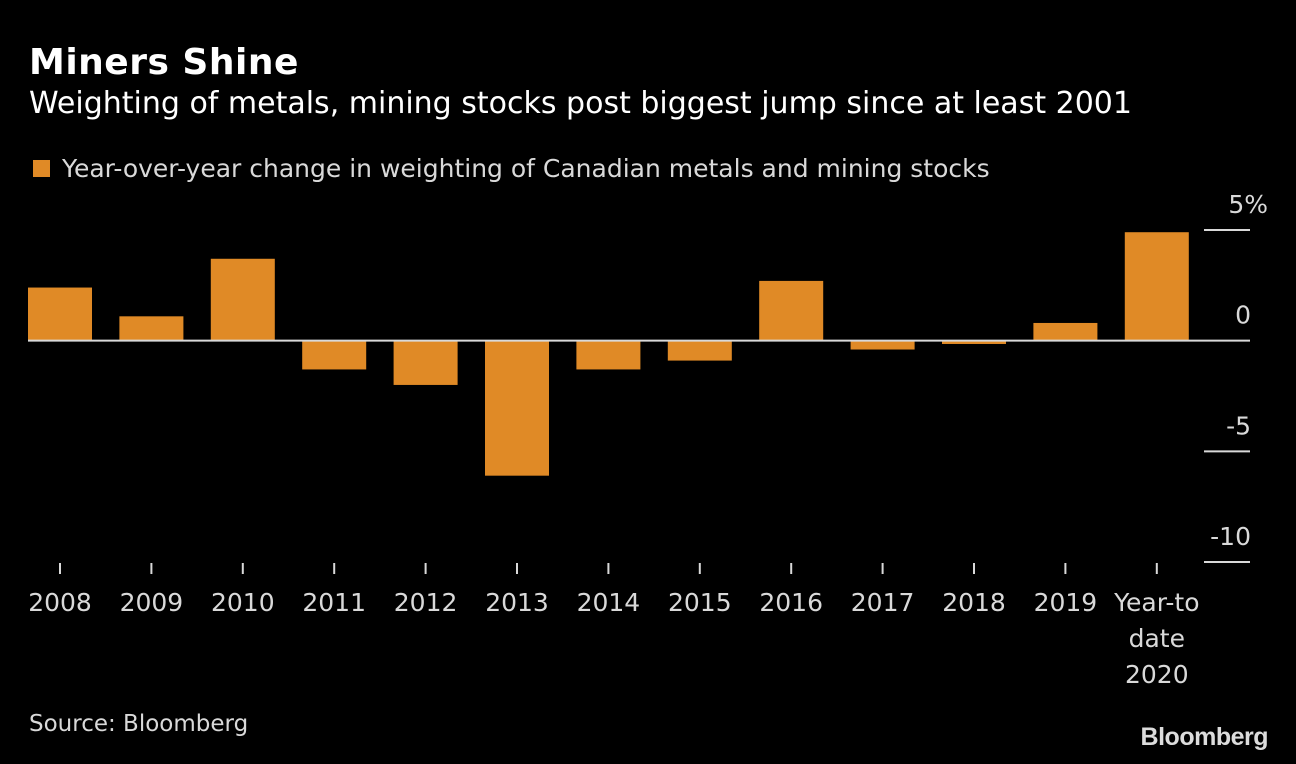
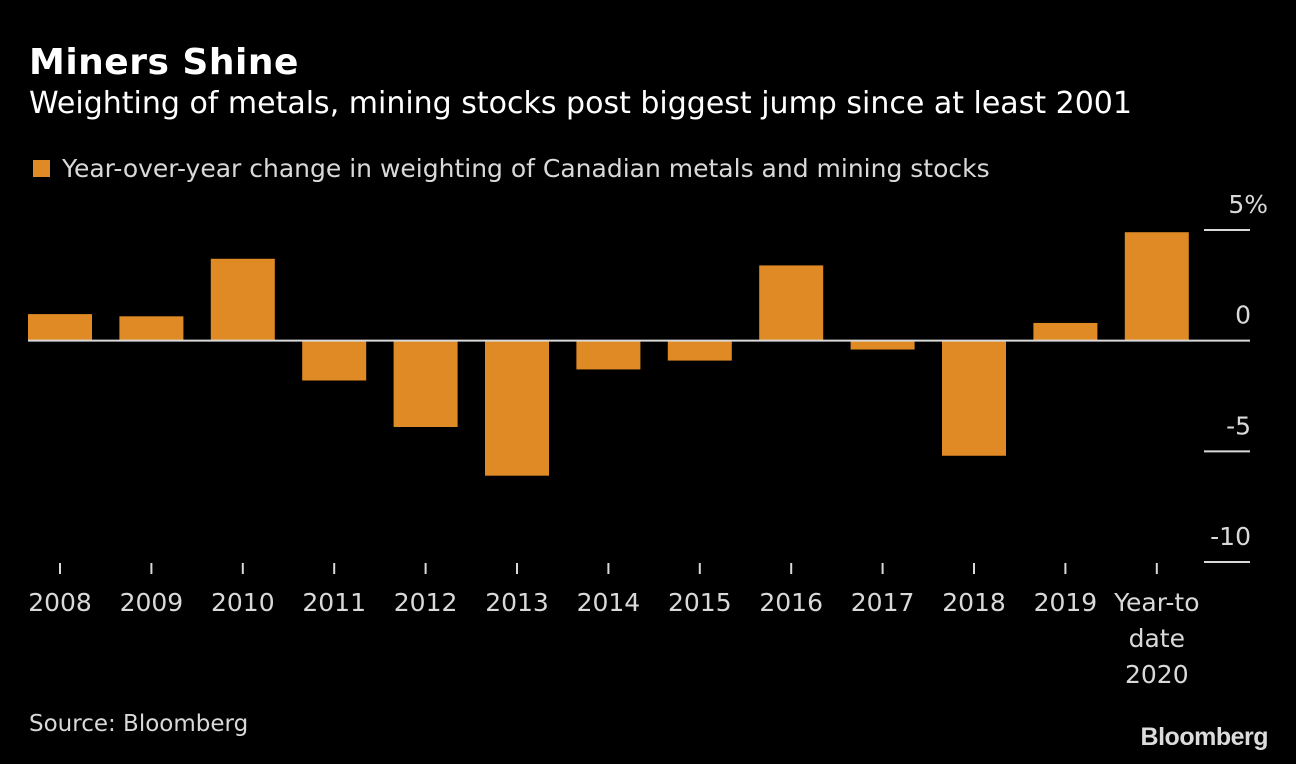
2008: 2.4 -> 1.2
2011: -1.3 -> -1.8
2012: -2.0 -> -3.9
2016: 2.7 -> 3.4
2018: -0.1 -> -5.2
